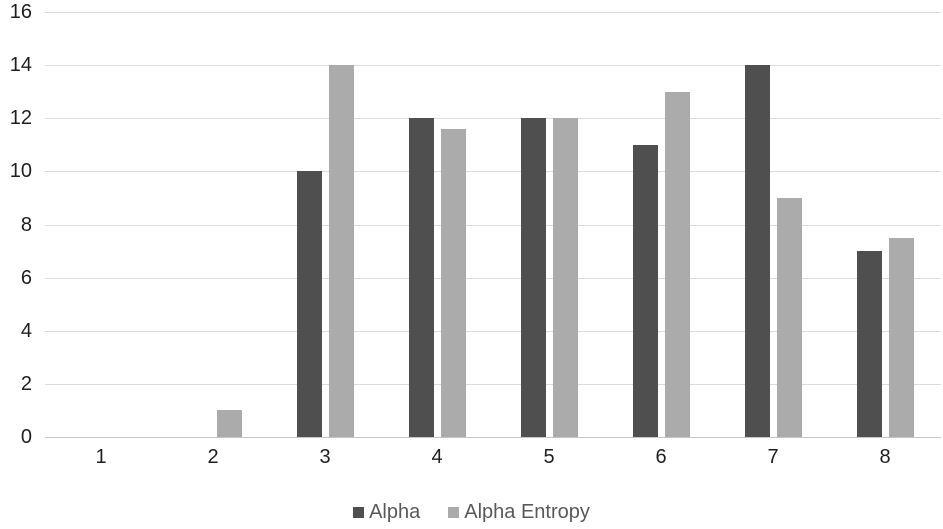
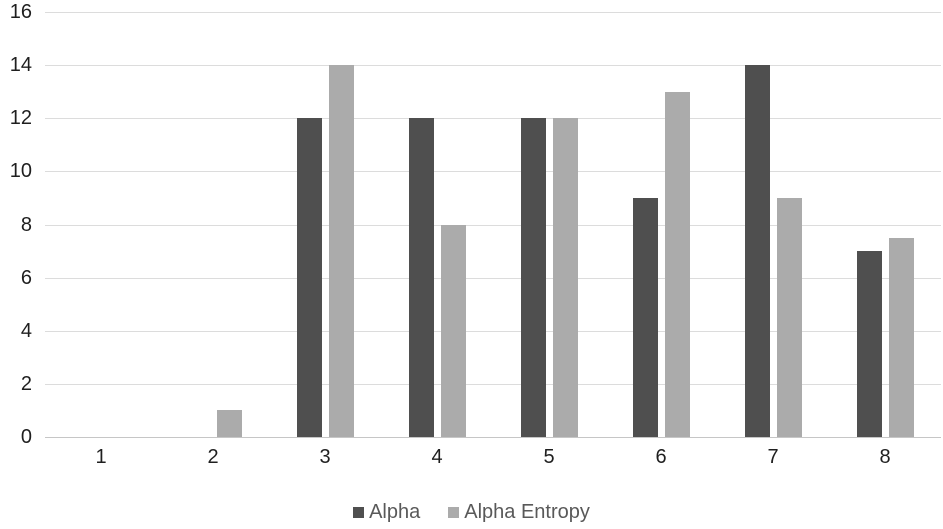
Alpha/3: 10 -> 12
Alpha Entropy/4: 11.6 -> 8.0
Alpha/6: 11 -> 9
